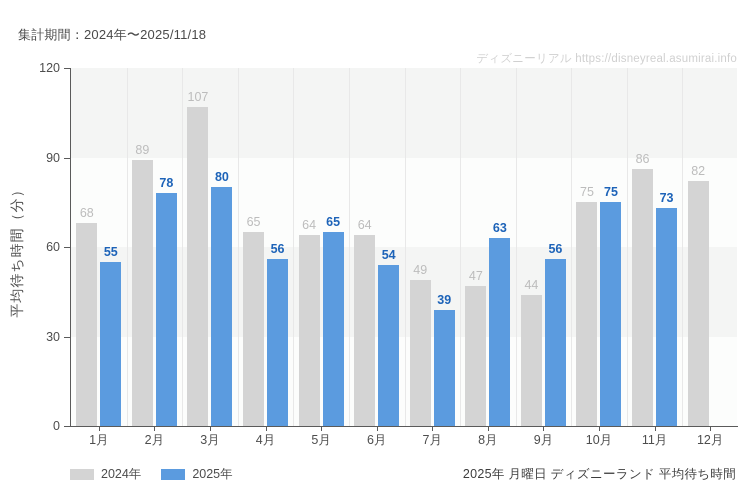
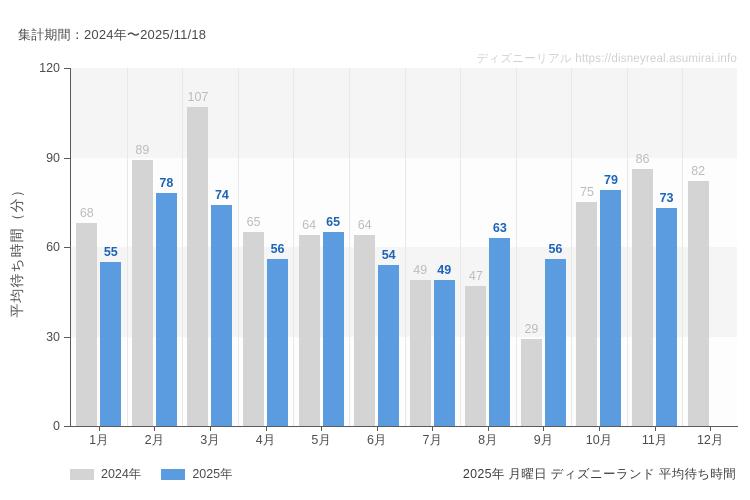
2025年/3月: 80 -> 74
2025年/7月: 39 -> 49
2024年/9月: 44 -> 29
2025年/10月: 75 -> 79
